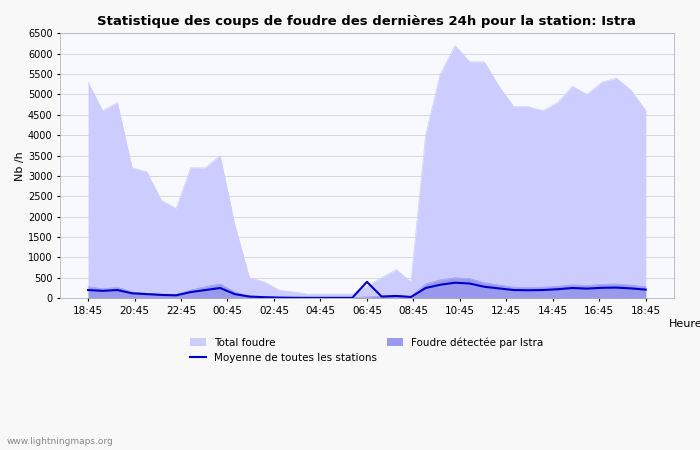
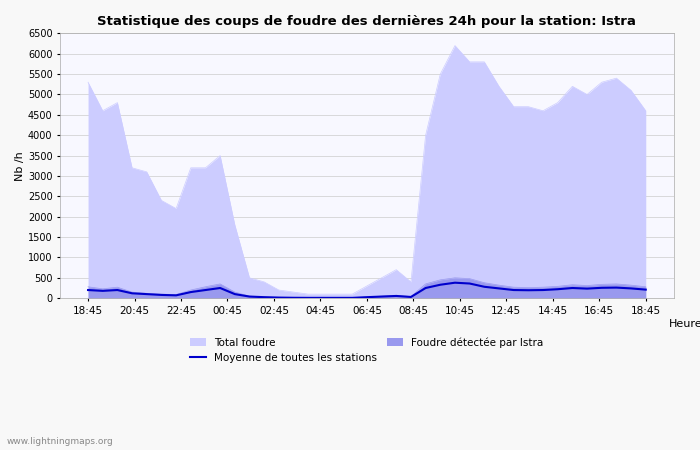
Moyenne de toutes les stations/06:45: 400 -> 20
